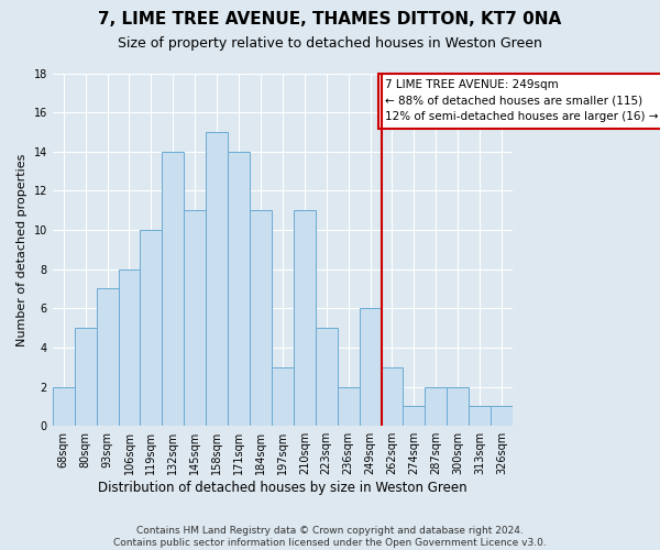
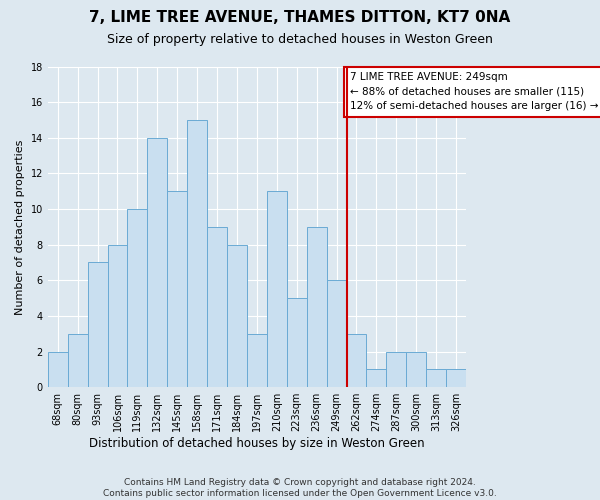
80sqm: 5 -> 3
171sqm: 14 -> 9
184sqm: 11 -> 8
236sqm: 2 -> 9
